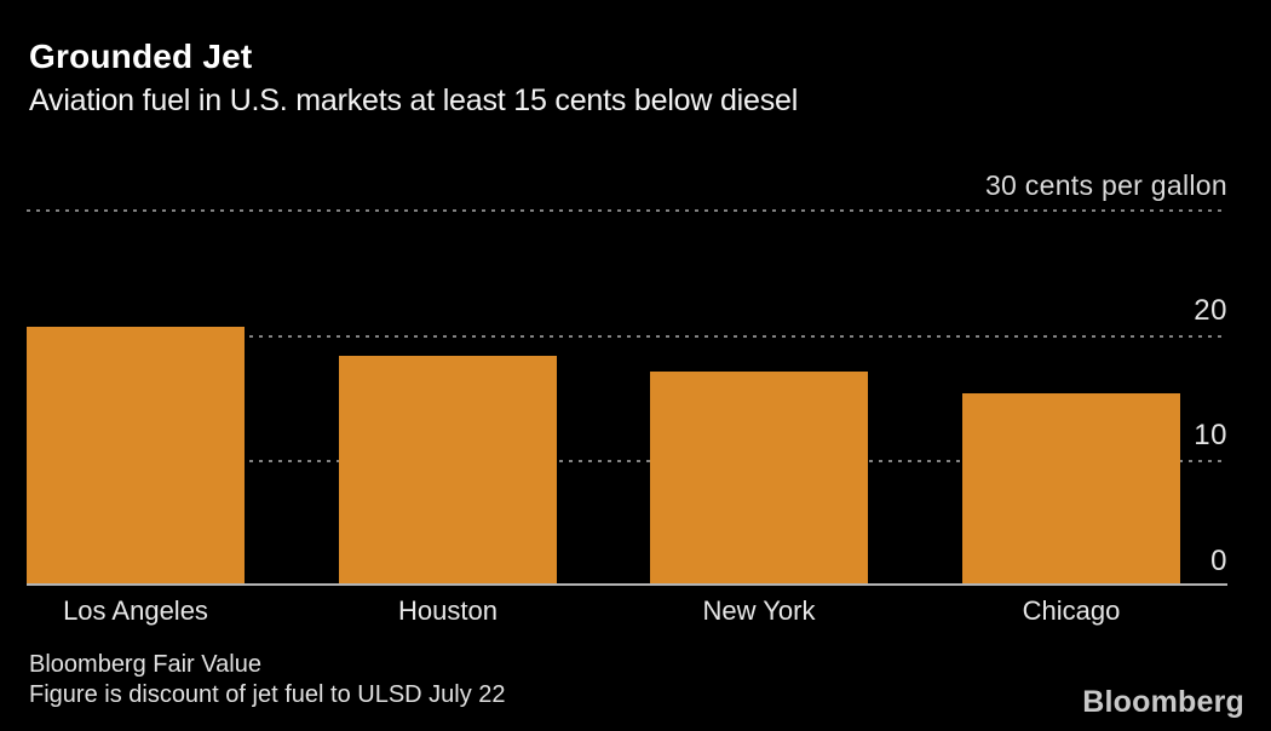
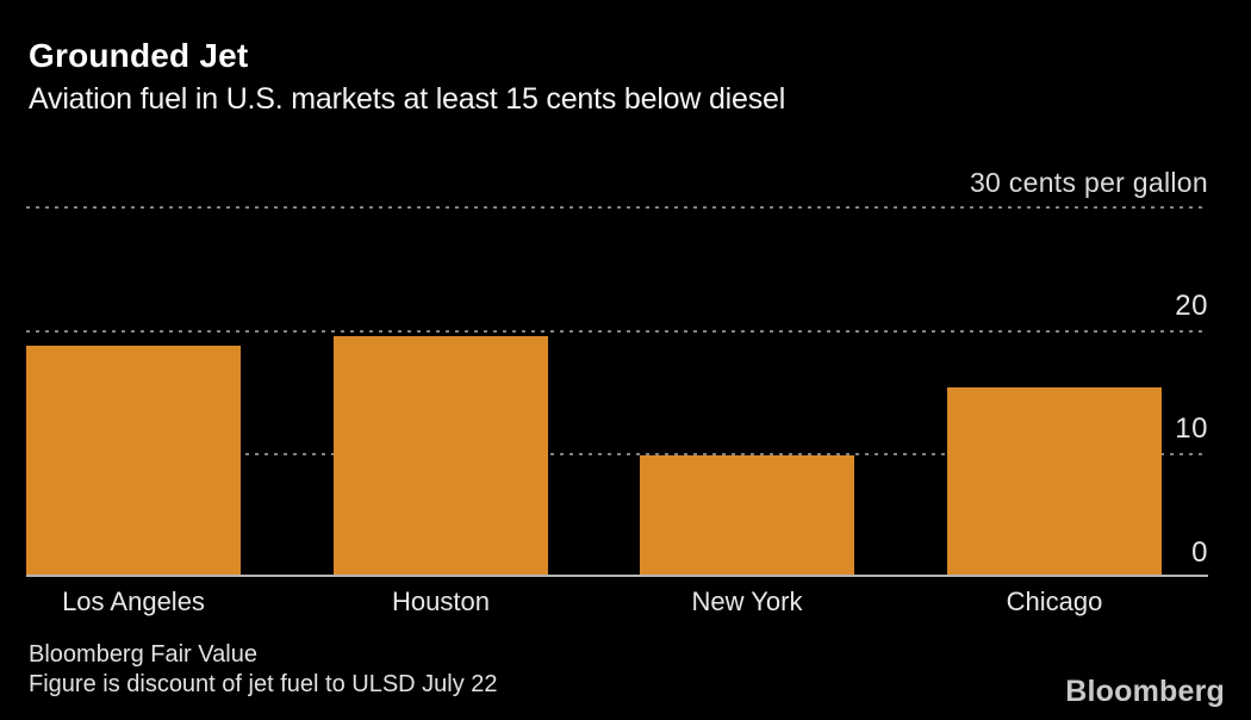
Los Angeles: 20.6 -> 18.6
Houston: 18.3 -> 19.4
New York: 17.0 -> 9.7
